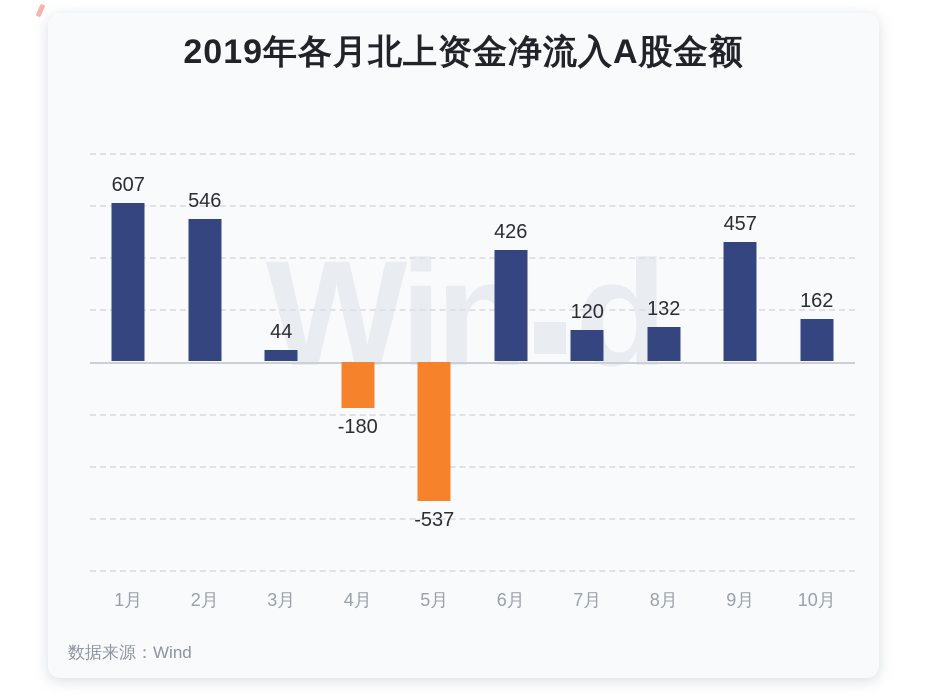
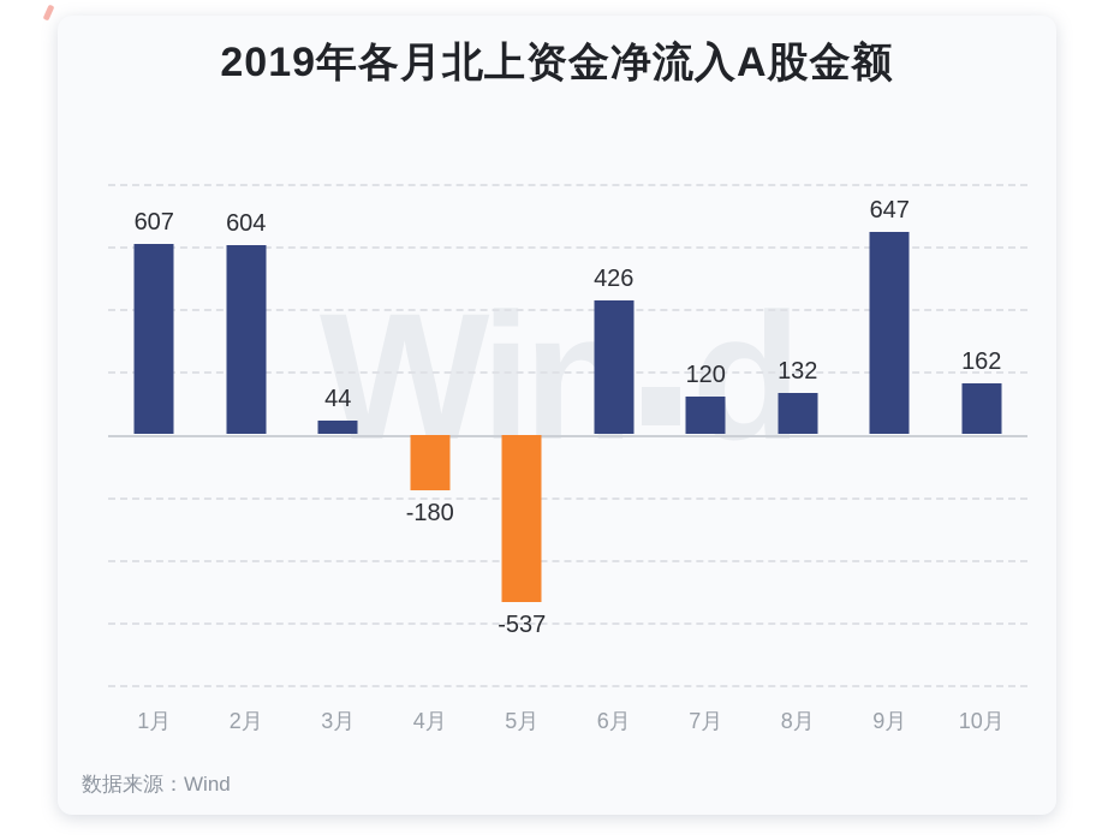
2月: 546 -> 604
9月: 457 -> 647
